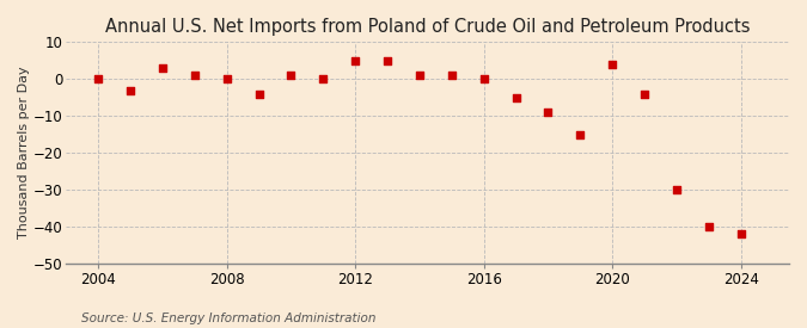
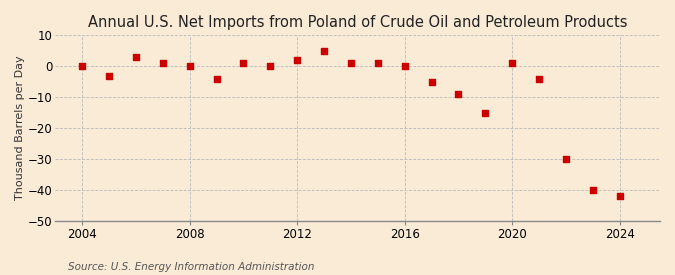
2012: 5 -> 2
2020: 4 -> 1
